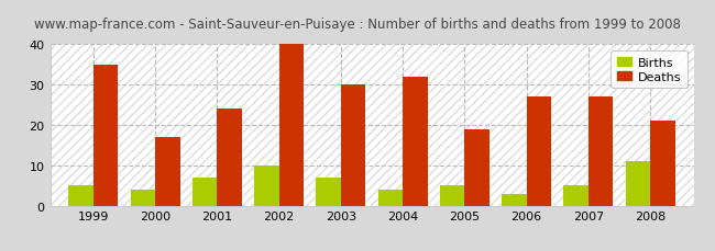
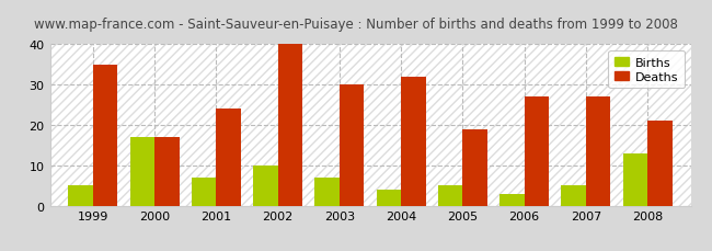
Births/2000: 4 -> 17
Births/2008: 11 -> 13
